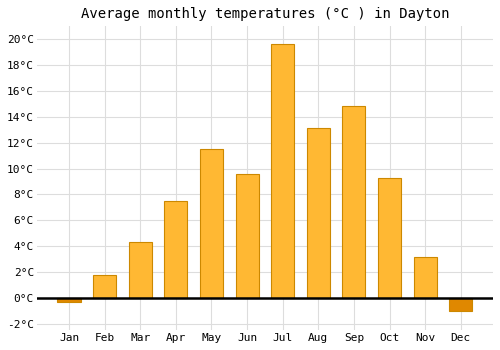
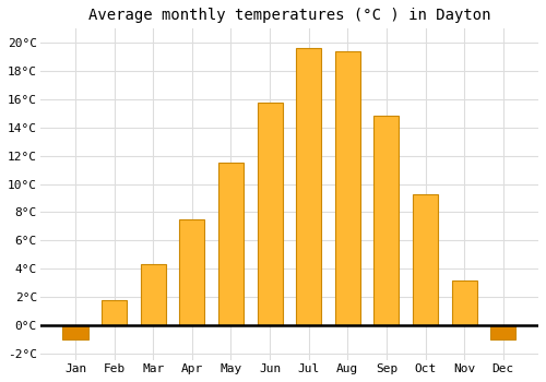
Jan: -0.3°C -> -1.0°C
Jun: 9.6°C -> 15.8°C
Aug: 13.1°C -> 19.4°C
